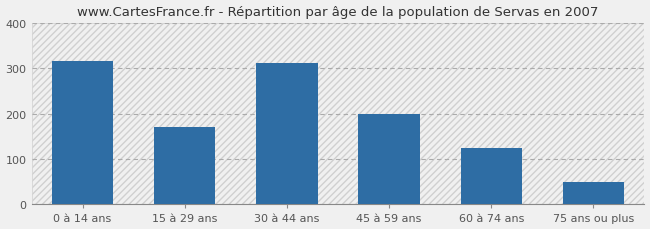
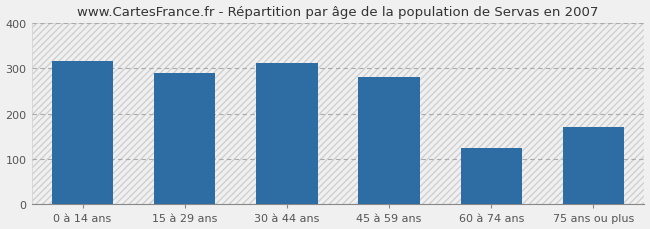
15 à 29 ans: 170 -> 290
45 à 59 ans: 200 -> 280
75 ans ou plus: 50 -> 170
